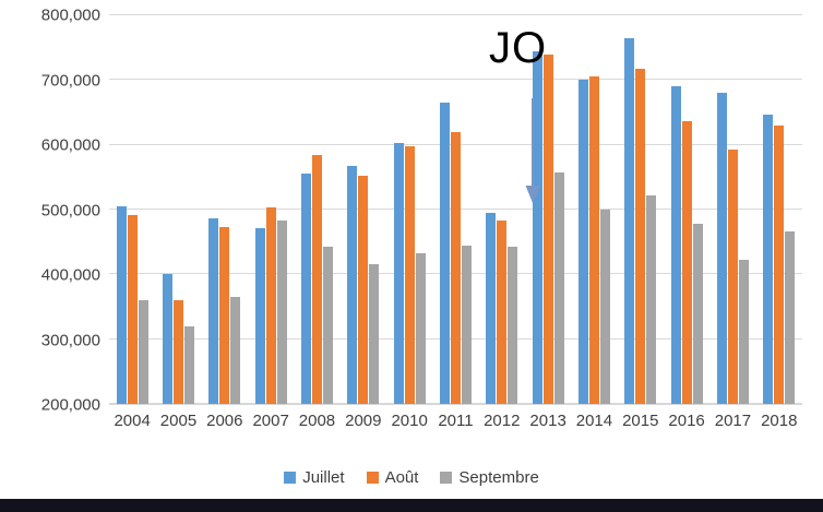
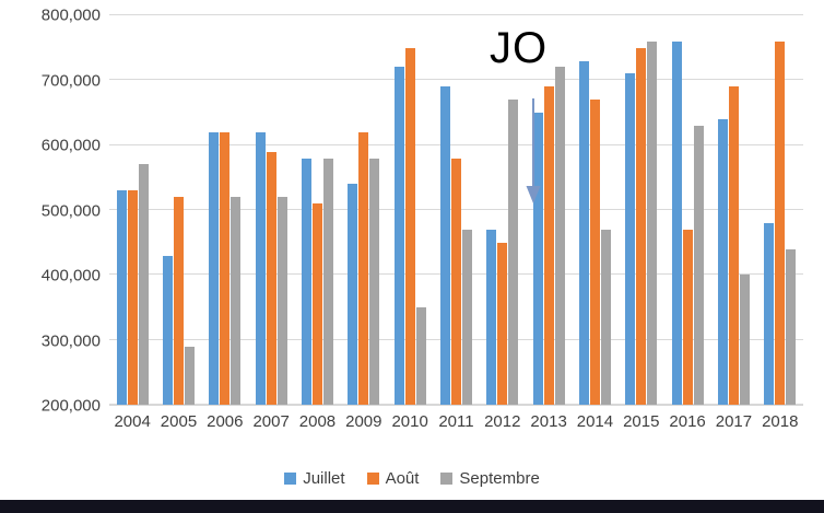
Juillet/2004: 500000 -> 530000
Août/2004: 490000 -> 530000
Septembre/2004: 360000 -> 570000
Juillet/2005: 400000 -> 430000
Août/2005: 360000 -> 520000
Septembre/2005: 320000 -> 290000
Juillet/2006: 490000 -> 620000
Août/2006: 470000 -> 620000
Septembre/2006: 360000 -> 520000
Juillet/2007: 470000 -> 620000
Août/2007: 500000 -> 590000
Septembre/2007: 480000 -> 520000
Juillet/2008: 560000 -> 580000
Août/2008: 580000 -> 510000
Septembre/2008: 440000 -> 580000
Juillet/2009: 570000 -> 540000
Août/2009: 550000 -> 620000
Septembre/2009: 420000 -> 580000
Juillet/2010: 600000 -> 720000
Août/2010: 600000 -> 750000
Septembre/2010: 430000 -> 350000
Juillet/2011: 660000 -> 690000
Août/2011: 620000 -> 580000
Septembre/2011: 440000 -> 470000
Juillet/2012: 500000 -> 470000
Août/2012: 480000 -> 450000
Septembre/2012: 440000 -> 670000
Juillet/2013: 740000 -> 650000
Août/2013: 740000 -> 690000
Septembre/2013: 560000 -> 720000
Juillet/2014: 700000 -> 730000
Août/2014: 700000 -> 670000
Septembre/2014: 500000 -> 470000
Juillet/2015: 760000 -> 710000
Août/2015: 720000 -> 750000
Septembre/2015: 520000 -> 760000
Juillet/2016: 690000 -> 760000
Août/2016: 640000 -> 470000
Septembre/2016: 480000 -> 630000
Juillet/2017: 680000 -> 640000
Août/2017: 590000 -> 690000
Septembre/2017: 420000 -> 400000
Juillet/2018: 650000 -> 480000
Août/2018: 630000 -> 760000
Septembre/2018: 470000 -> 440000
